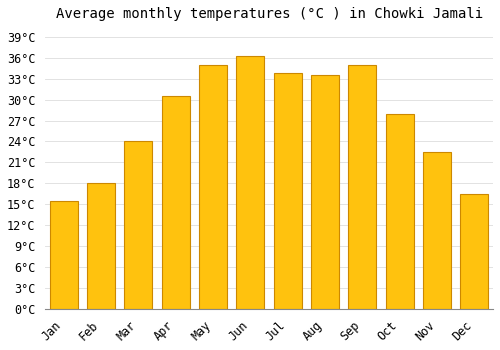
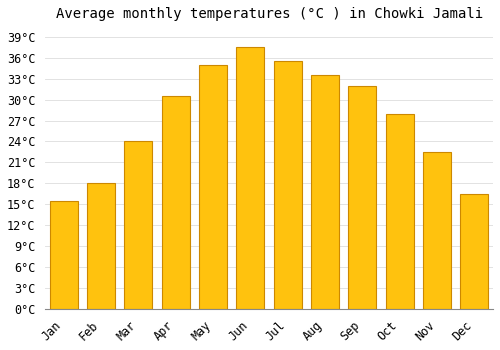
Jun: 36.2°C -> 37.5°C
Jul: 33.8°C -> 35.5°C
Sep: 35.0°C -> 32.0°C
